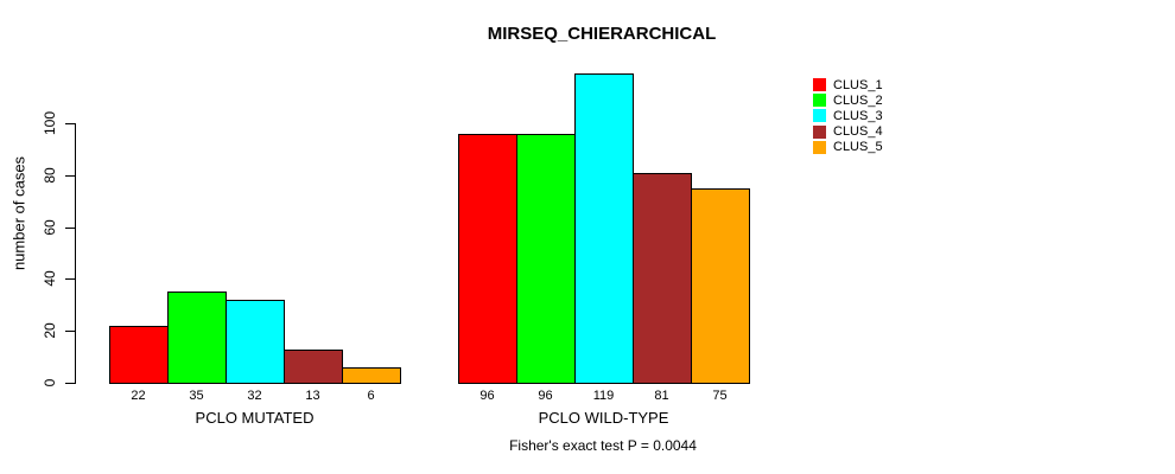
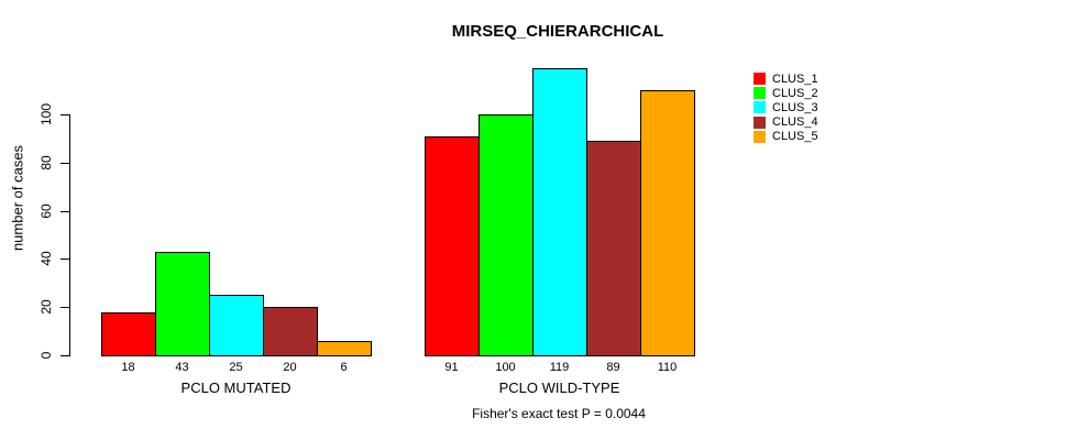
CLUS_1/PCLO MUTATED: 22 -> 18
CLUS_2/PCLO MUTATED: 35 -> 43
CLUS_3/PCLO MUTATED: 32 -> 25
CLUS_4/PCLO MUTATED: 13 -> 20
CLUS_1/PCLO WILD-TYPE: 96 -> 91
CLUS_2/PCLO WILD-TYPE: 96 -> 100
CLUS_4/PCLO WILD-TYPE: 81 -> 89
CLUS_5/PCLO WILD-TYPE: 75 -> 110
